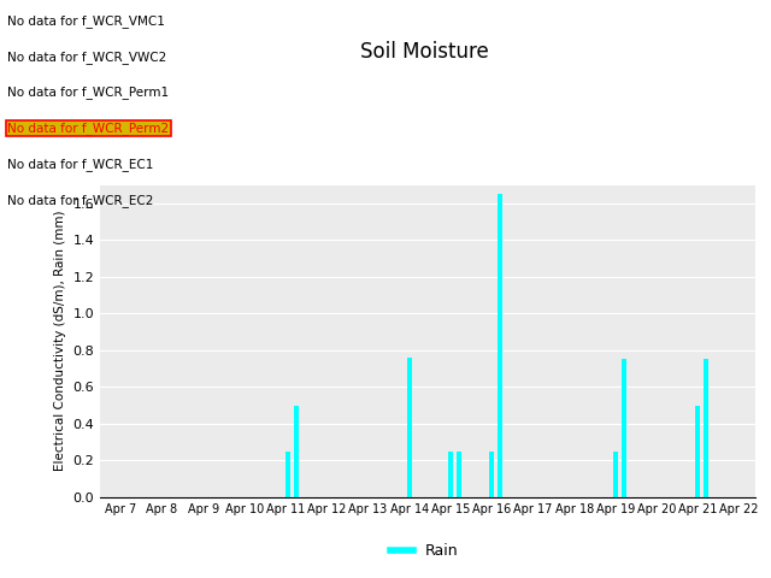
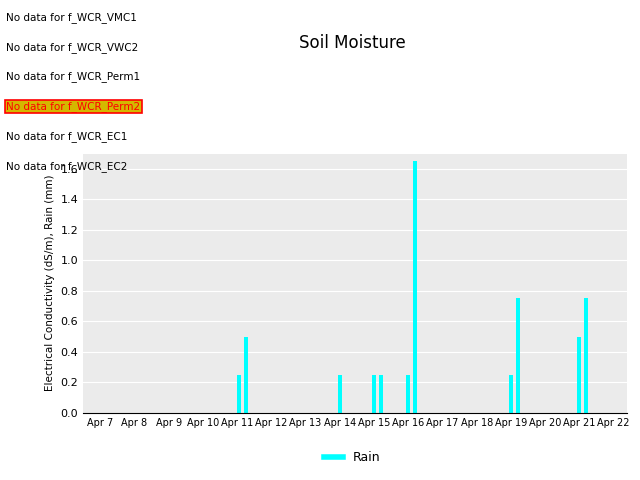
Apr 14: 0.76 -> 0.25
